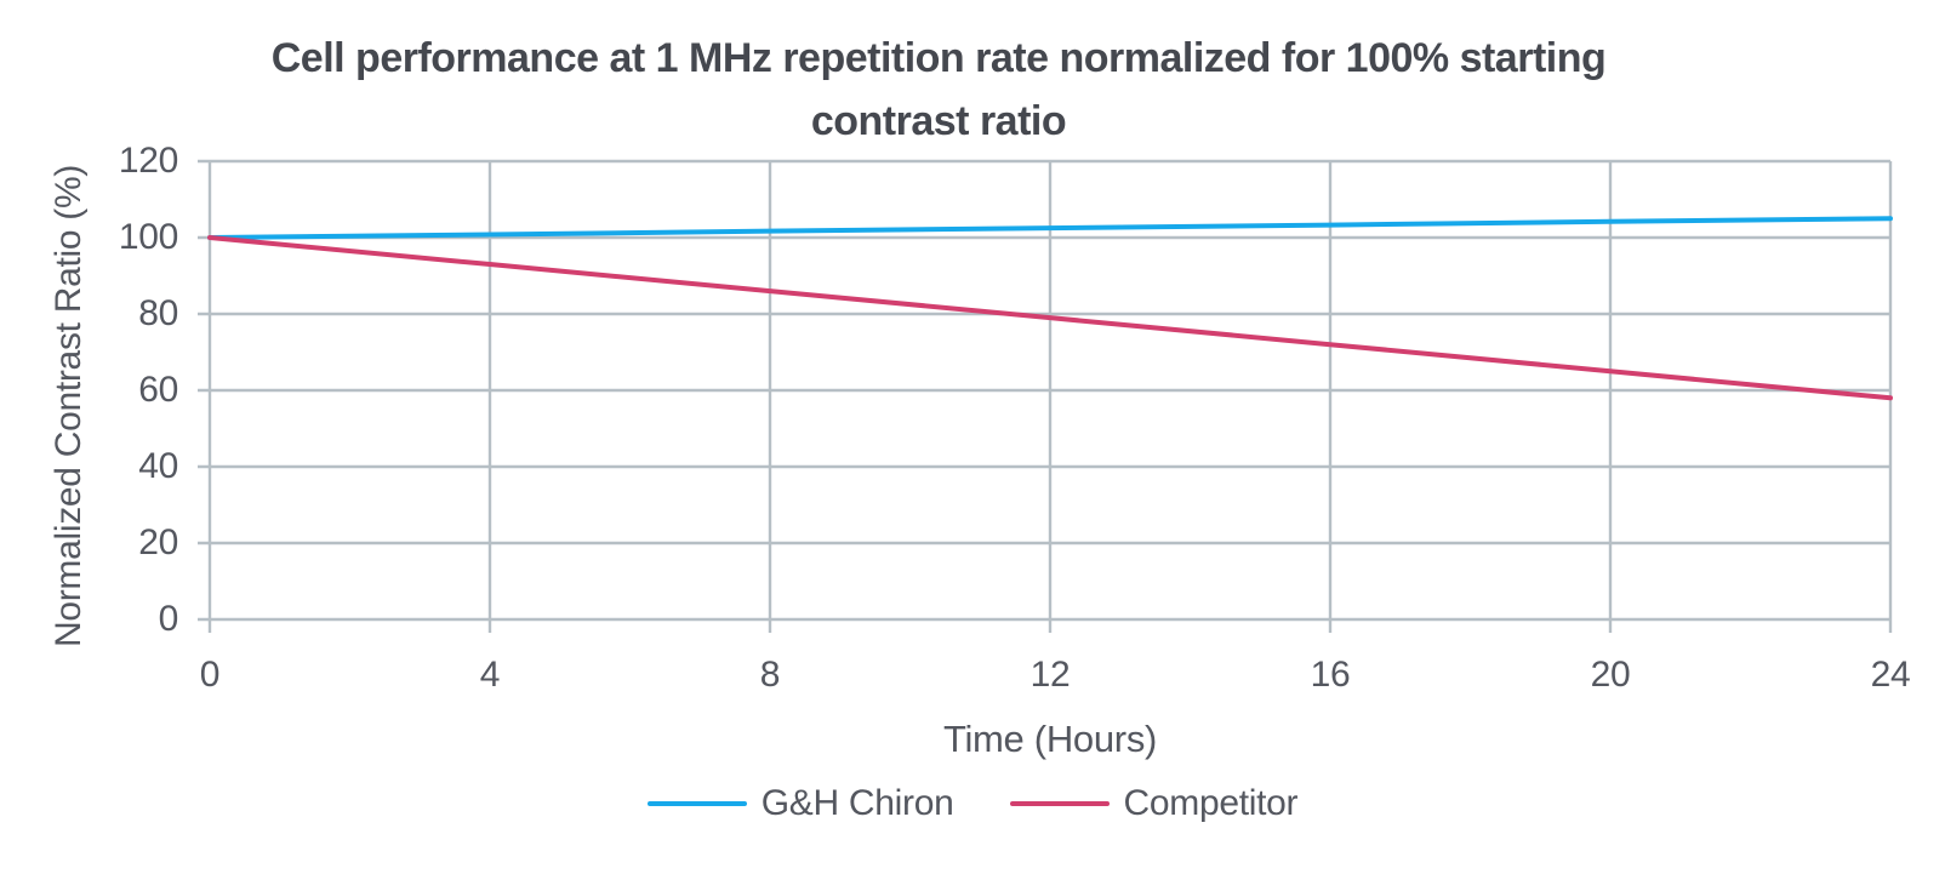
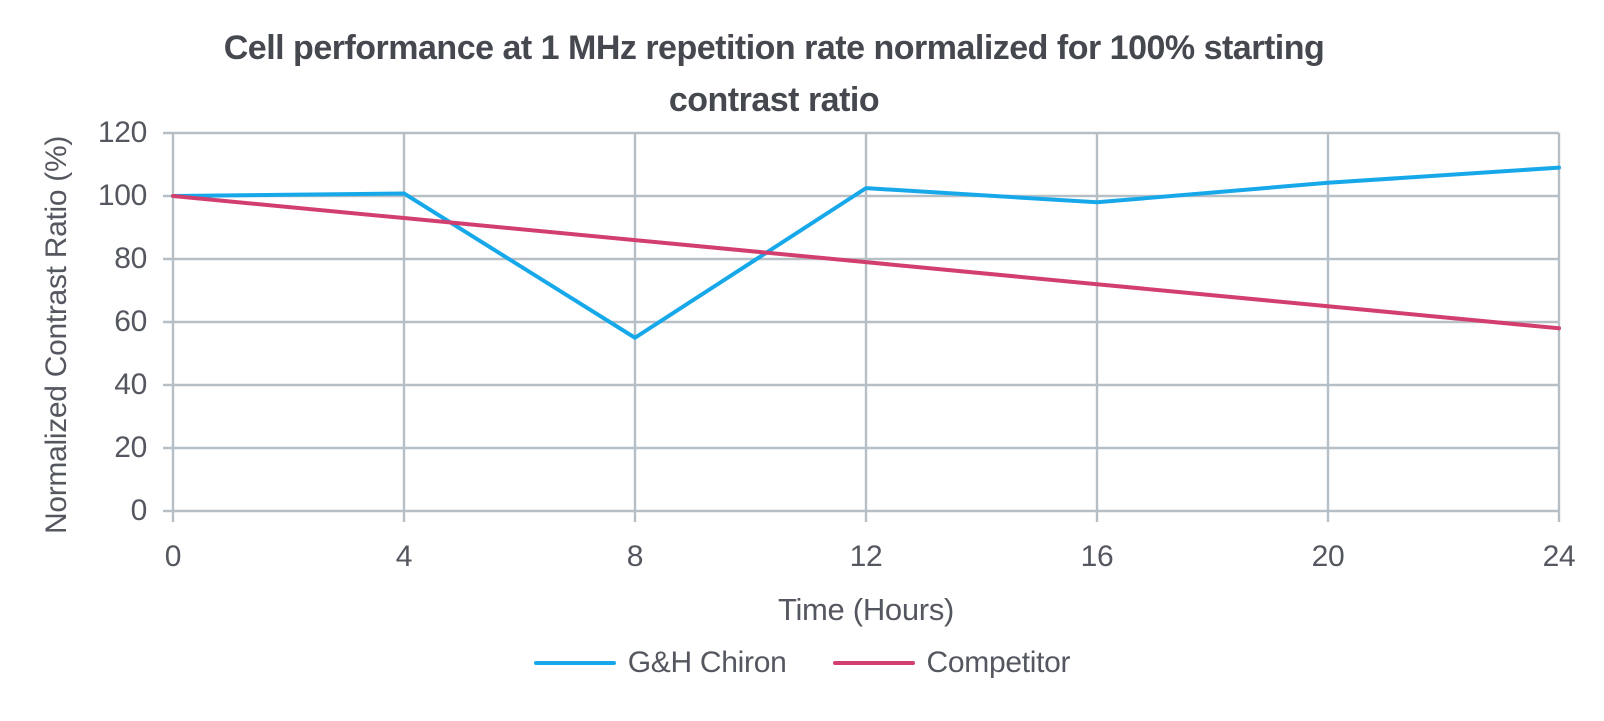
G&H Chiron/8: 102 -> 55
G&H Chiron/16: 103 -> 98
G&H Chiron/24: 105 -> 109
